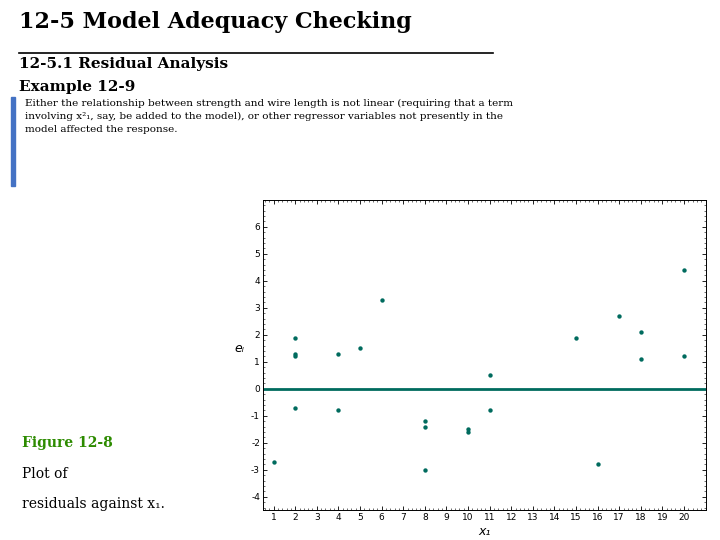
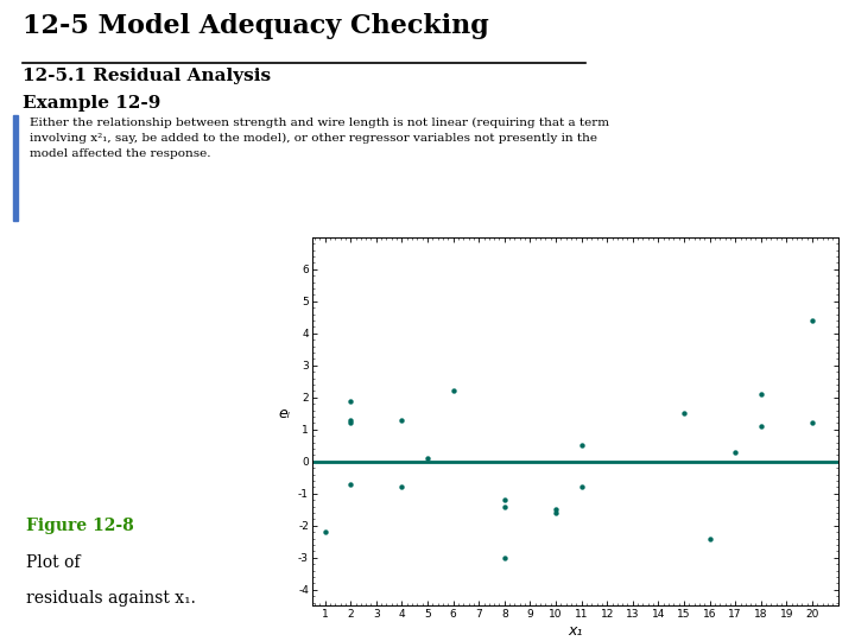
1: -2.7 -> -2.2
5: 1.5 -> 0.1
6: 3.3 -> 2.2
15: 1.9 -> 1.5
16: -2.8 -> -2.4
17: 2.7 -> 0.3
